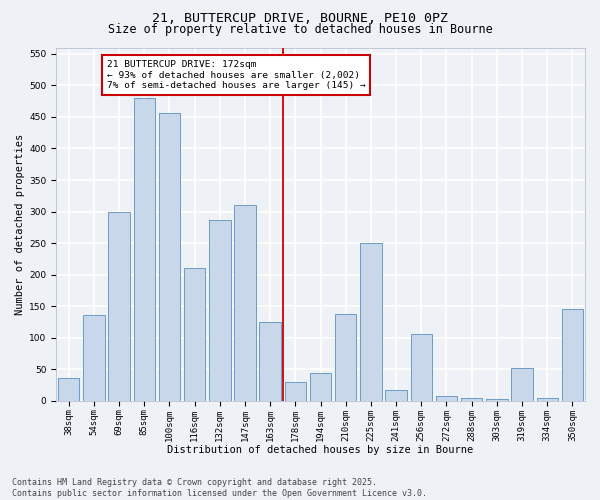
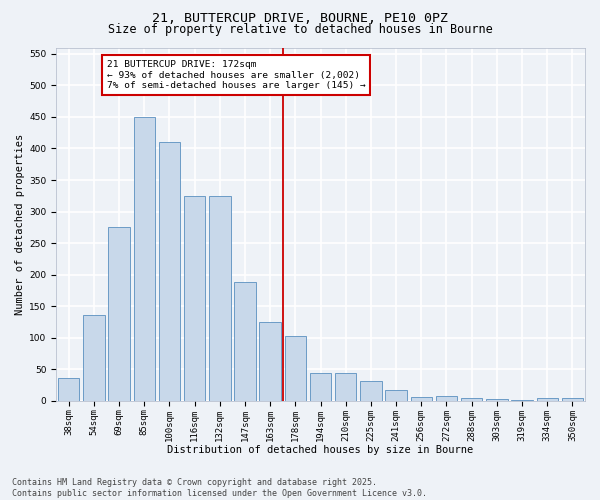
69sqm: 300 -> 275
85sqm: 480 -> 450
100sqm: 456 -> 410
116sqm: 210 -> 325
132sqm: 286 -> 325
147sqm: 310 -> 188
178sqm: 30 -> 103
210sqm: 138 -> 45
225sqm: 250 -> 32
256sqm: 106 -> 6
319sqm: 52 -> 1
350sqm: 146 -> 5
